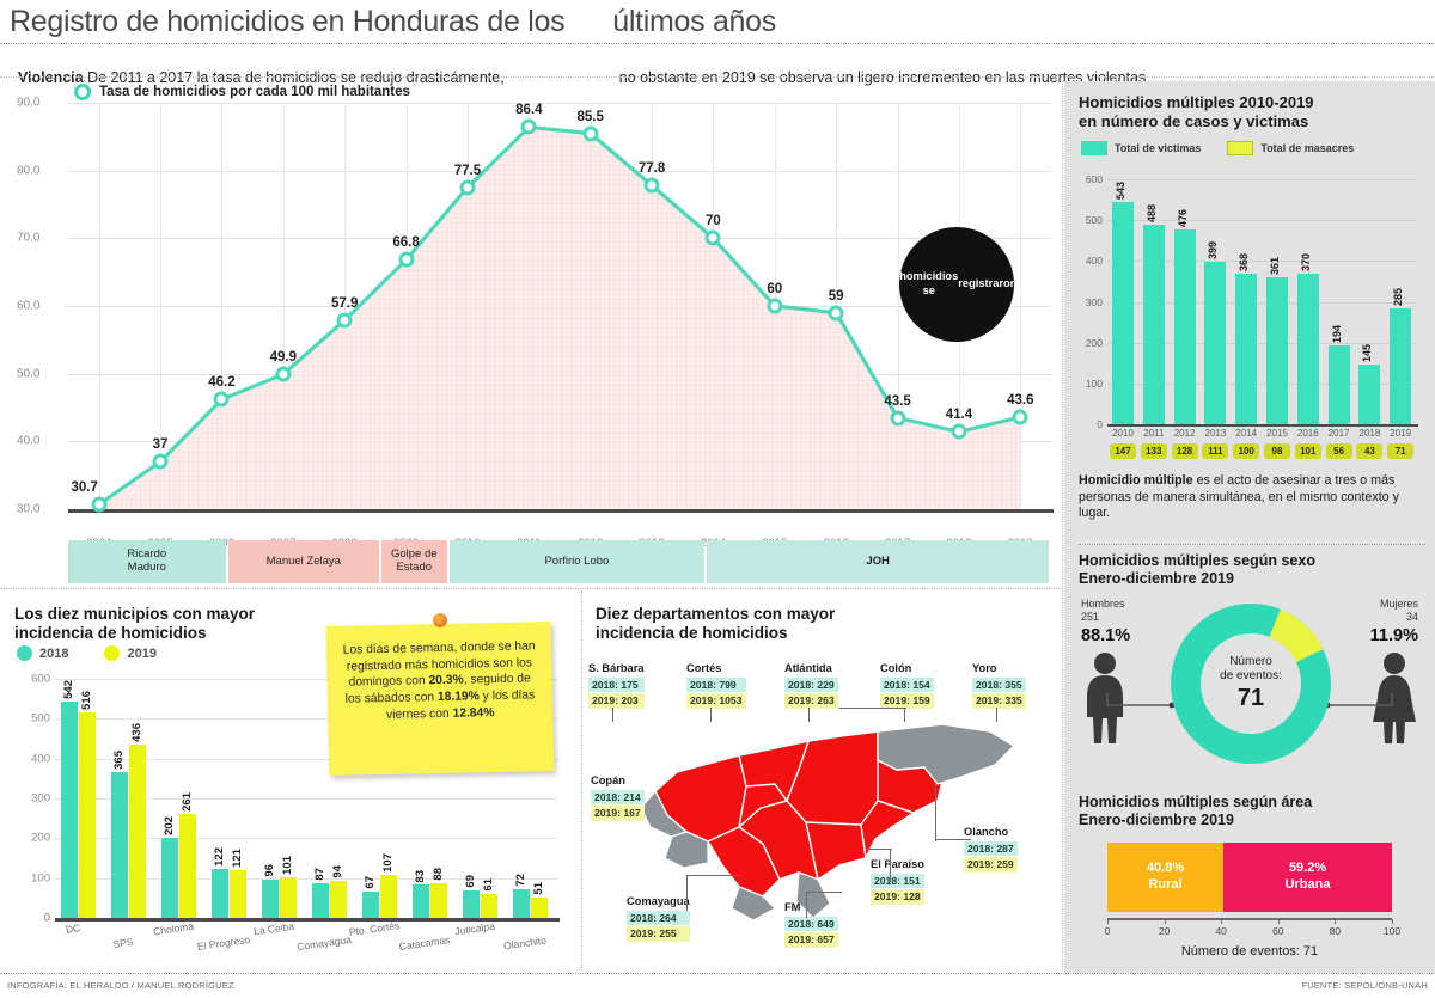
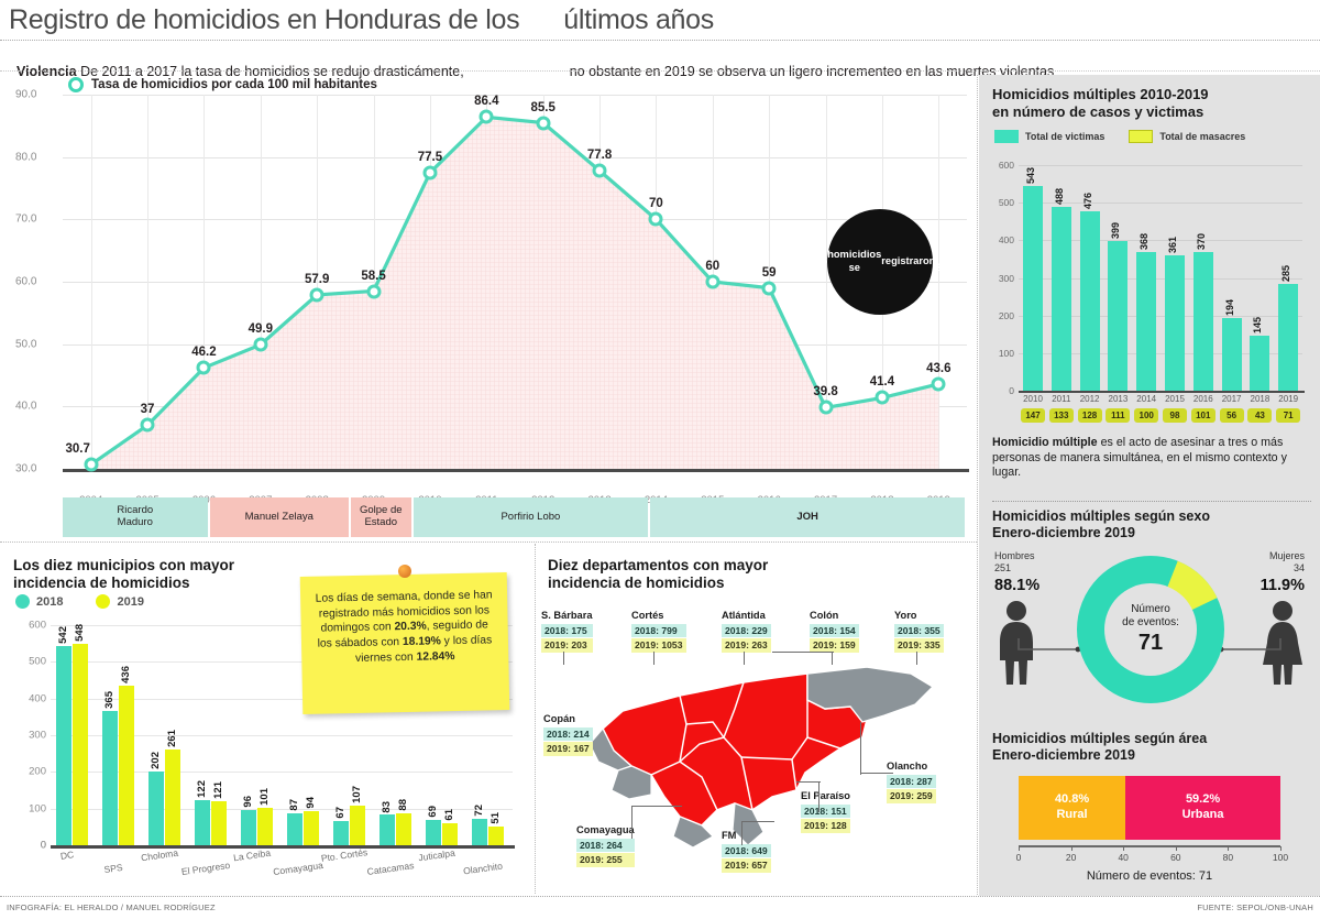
Tasa de homicidios por cada 100 mil habitantes/2009: 66.8 -> 58.5
Tasa de homicidios por cada 100 mil habitantes/2017: 43.5 -> 39.8
Los diez municipios con mayor incidencia de homicidios/2019/DC: 516 -> 548
